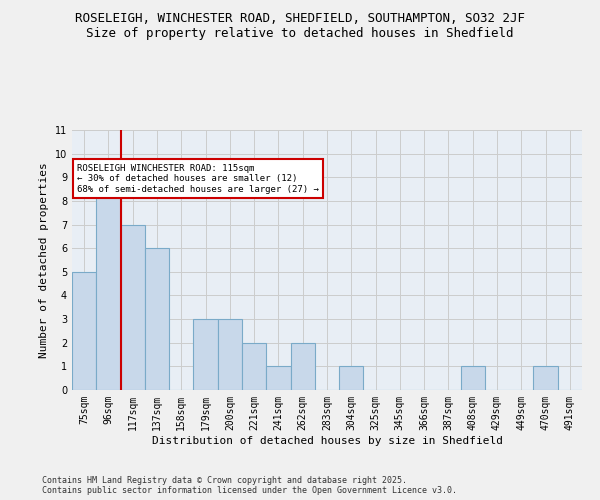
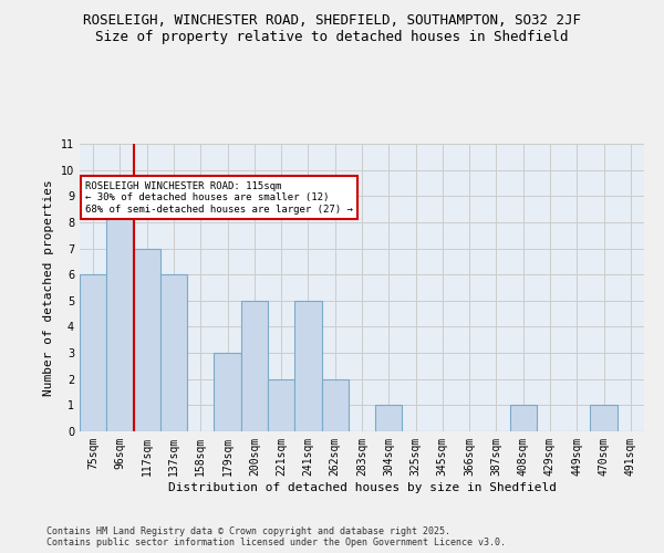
75sqm: 5 -> 6
200sqm: 3 -> 5
241sqm: 1 -> 5
